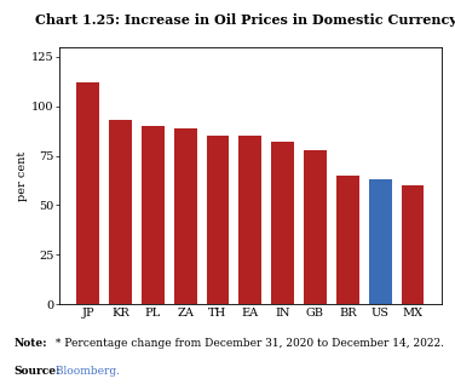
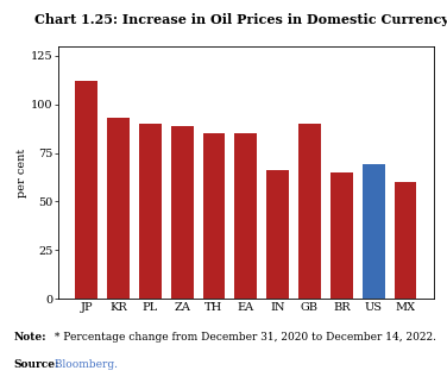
IN: 82 -> 66
GB: 78 -> 90
US: 63 -> 69
